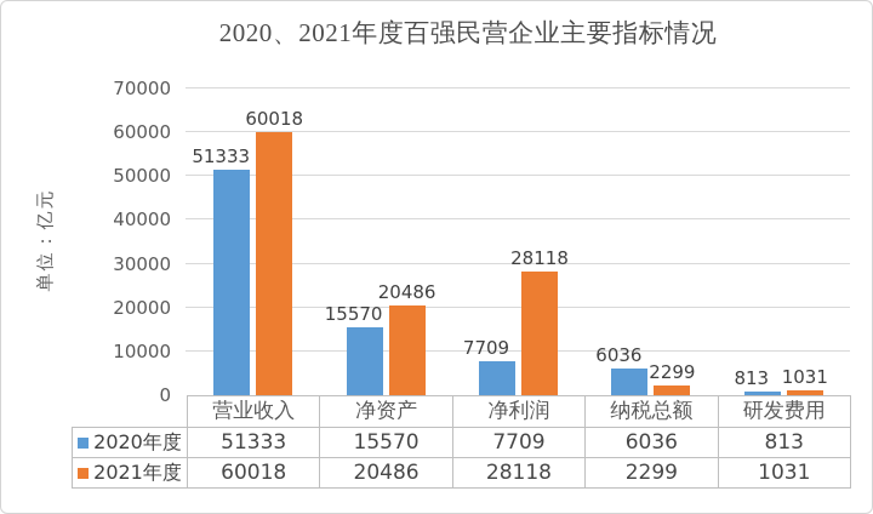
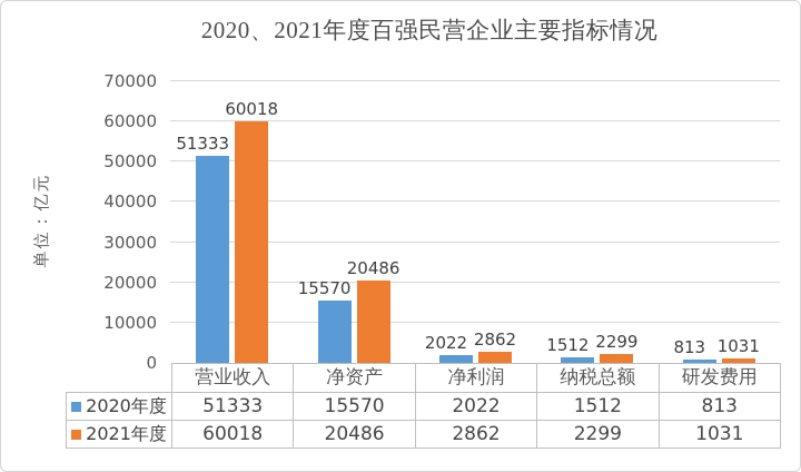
2020年度/净利润: 7709 -> 2022
2021年度/净利润: 28118 -> 2862
2020年度/纳税总额: 6036 -> 1512
